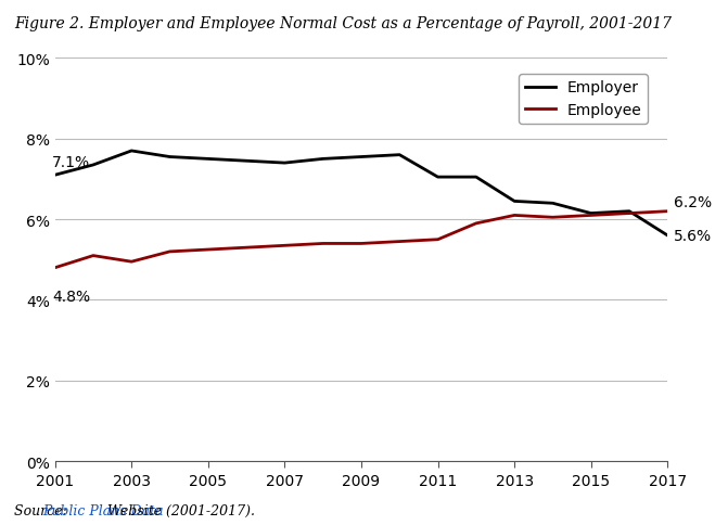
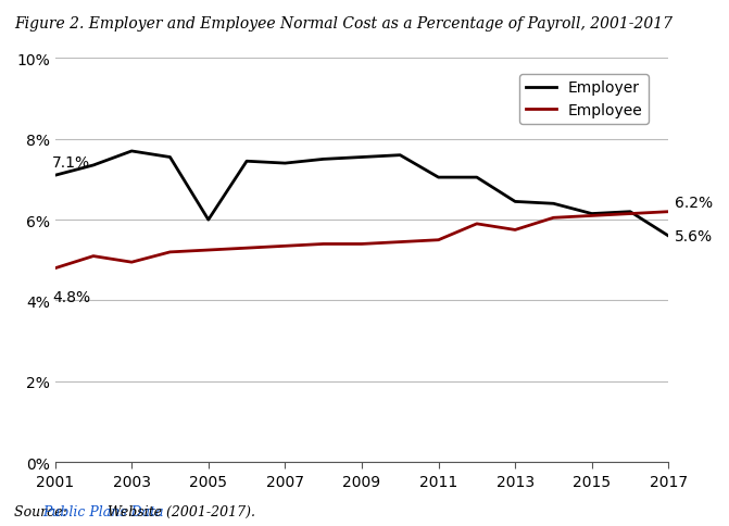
Employer/2005: 7.50% -> 6.00%
Employee/2013: 6.10% -> 5.75%
